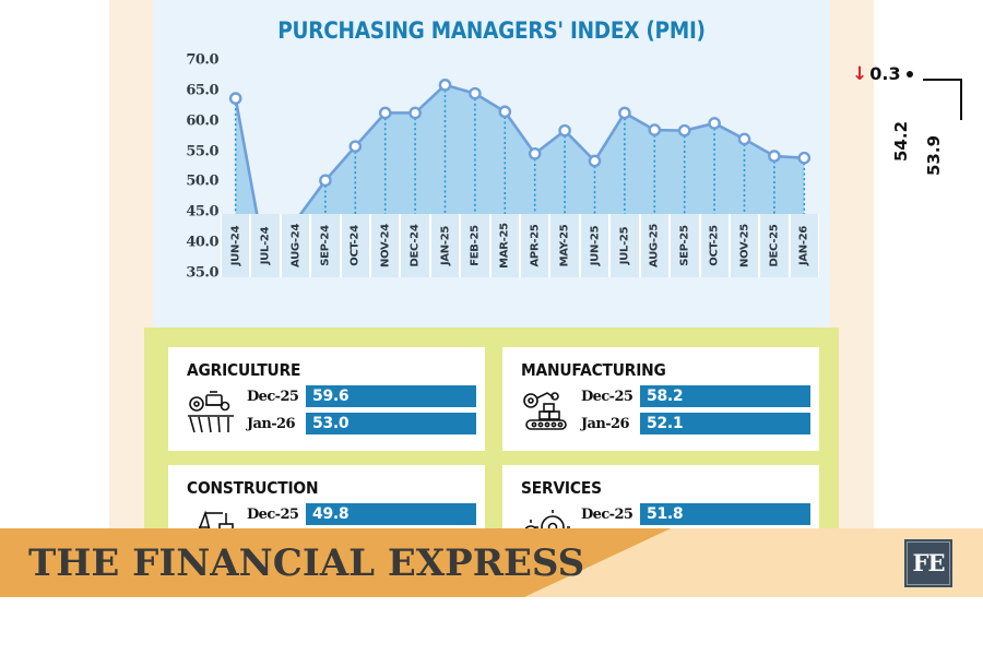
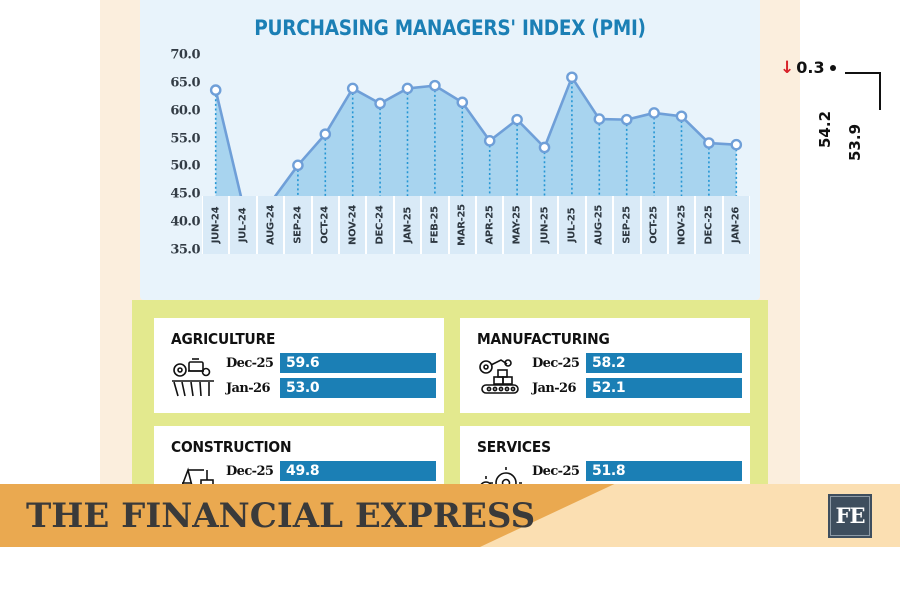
JUL-24: 37 -> 43
NOV-24: 61 -> 64
JAN-25: 66 -> 64
JUL-25: 61 -> 66
NOV-25: 57 -> 59
